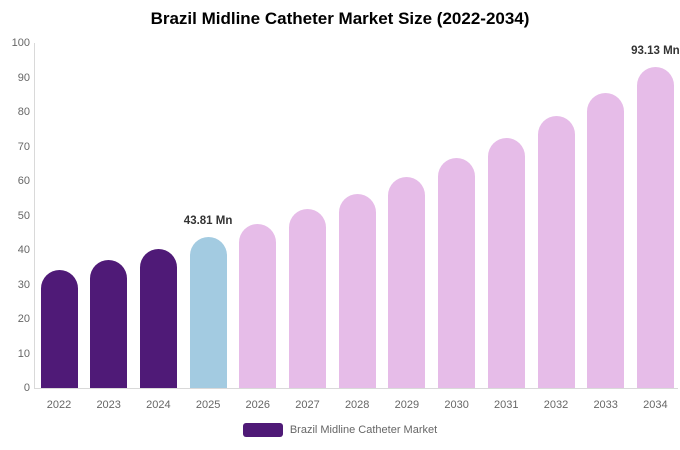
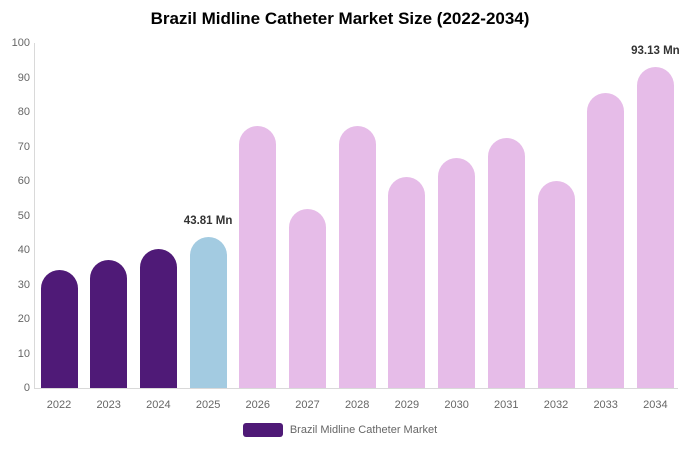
2026: 48 -> 76
2028: 56 -> 76
2032: 79 -> 60
